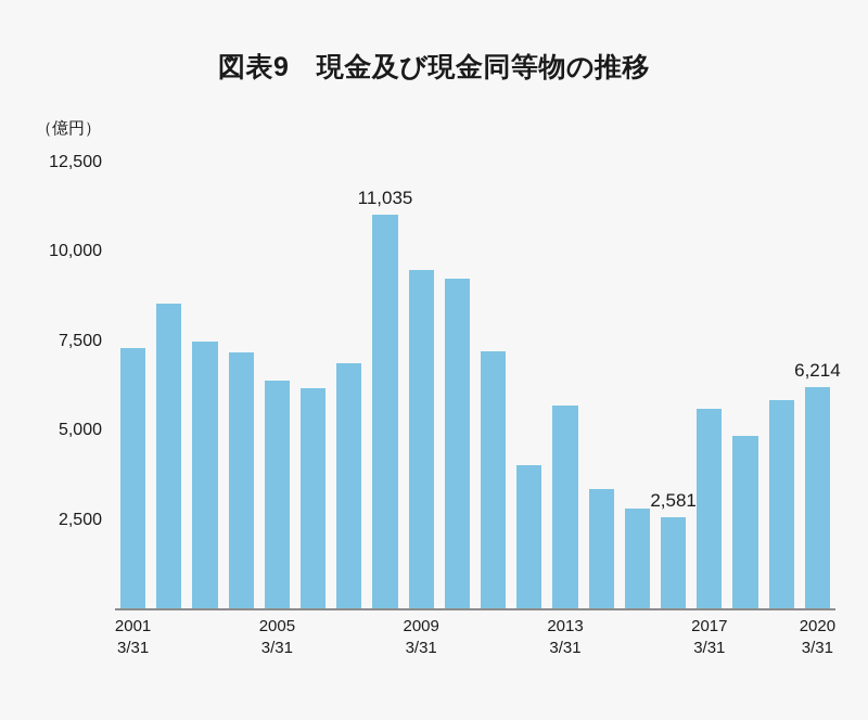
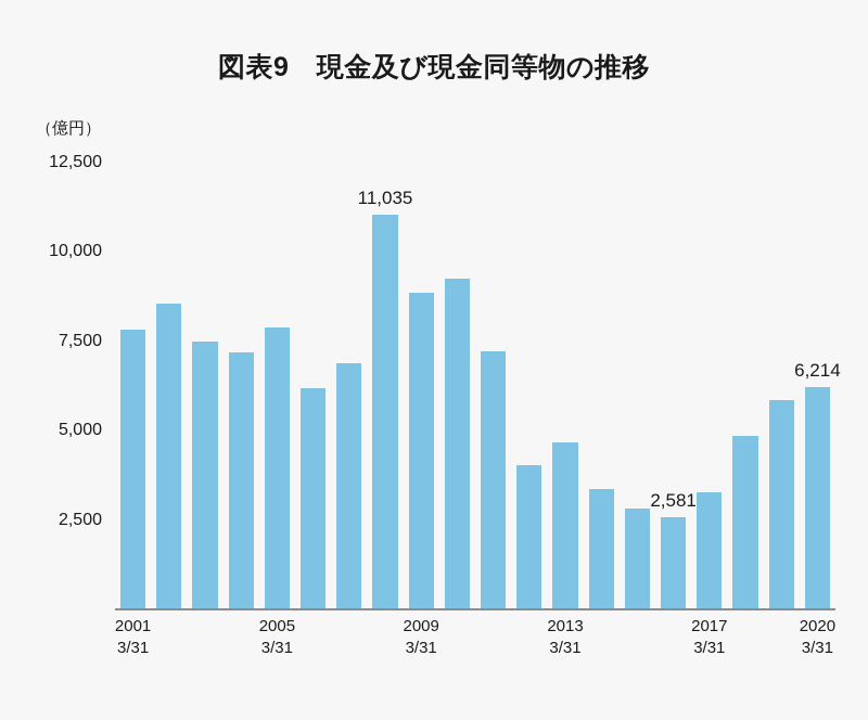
2001 3/31: 7300 -> 7800
2005 3/31: 6400 -> 7900
2009 3/31: 9500 -> 8900
2013 3/31: 5700 -> 4700
2017 3/31: 5600 -> 3300
